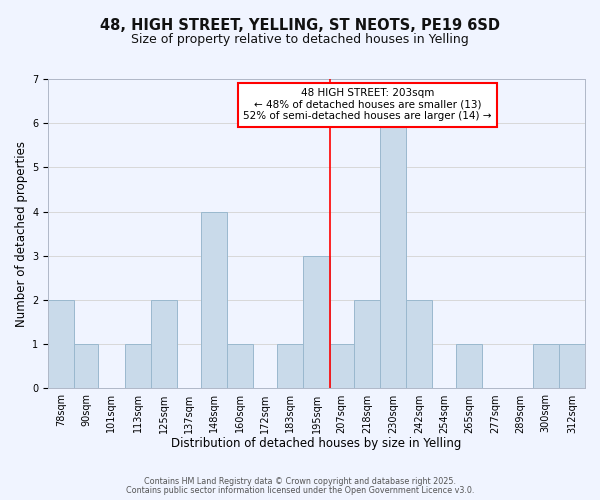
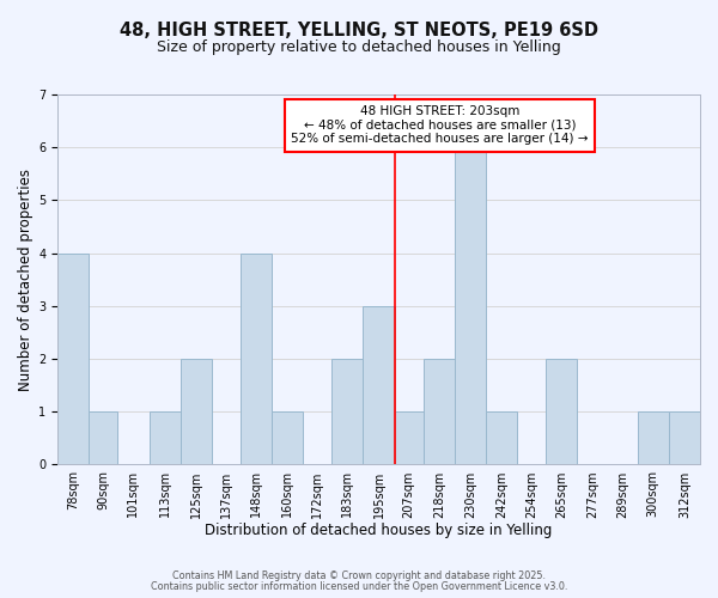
78sqm: 2 -> 4
183sqm: 1 -> 2
242sqm: 2 -> 1
265sqm: 1 -> 2
